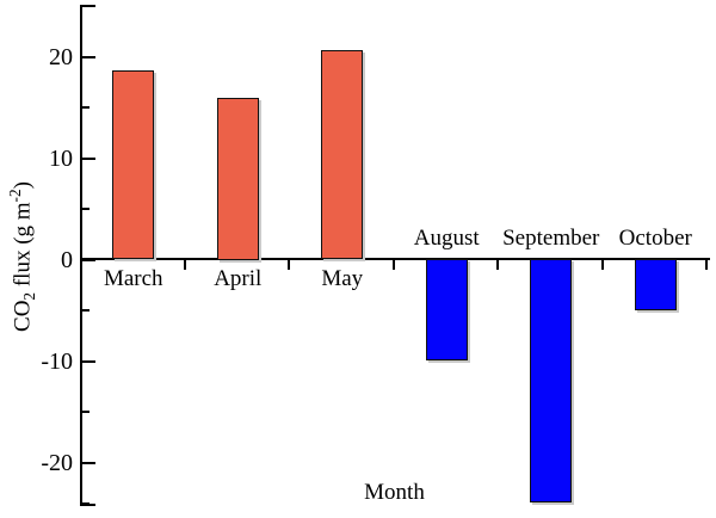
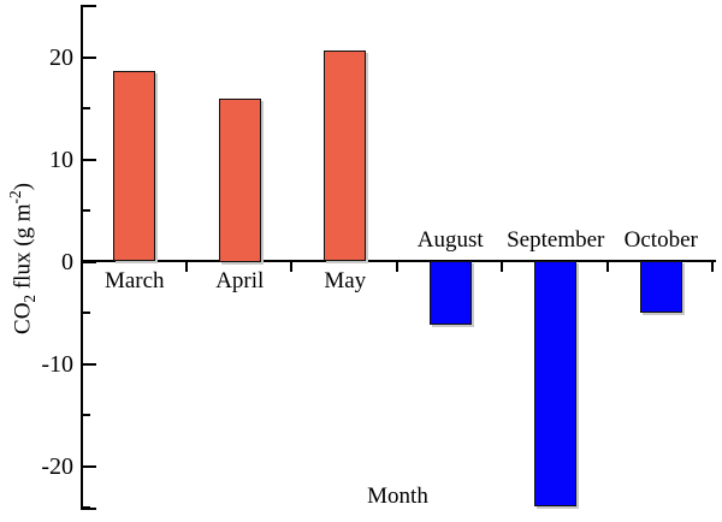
August: -10 -> -6
